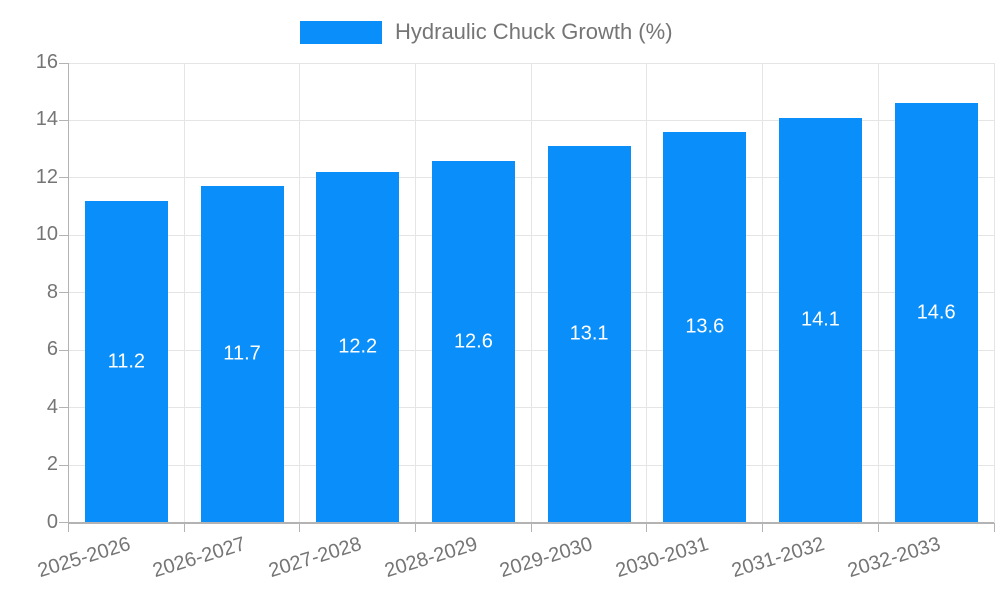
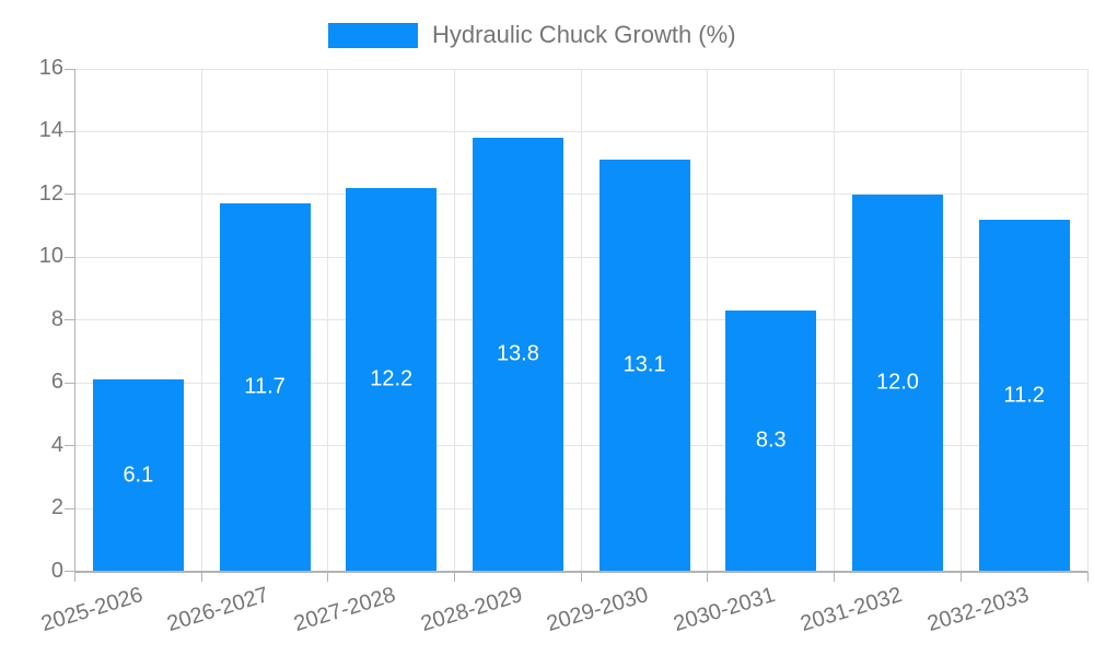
2025-2026: 11.2 -> 6.1
2028-2029: 12.6 -> 13.8
2030-2031: 13.6 -> 8.3
2031-2032: 14.1 -> 12.0
2032-2033: 14.6 -> 11.2
